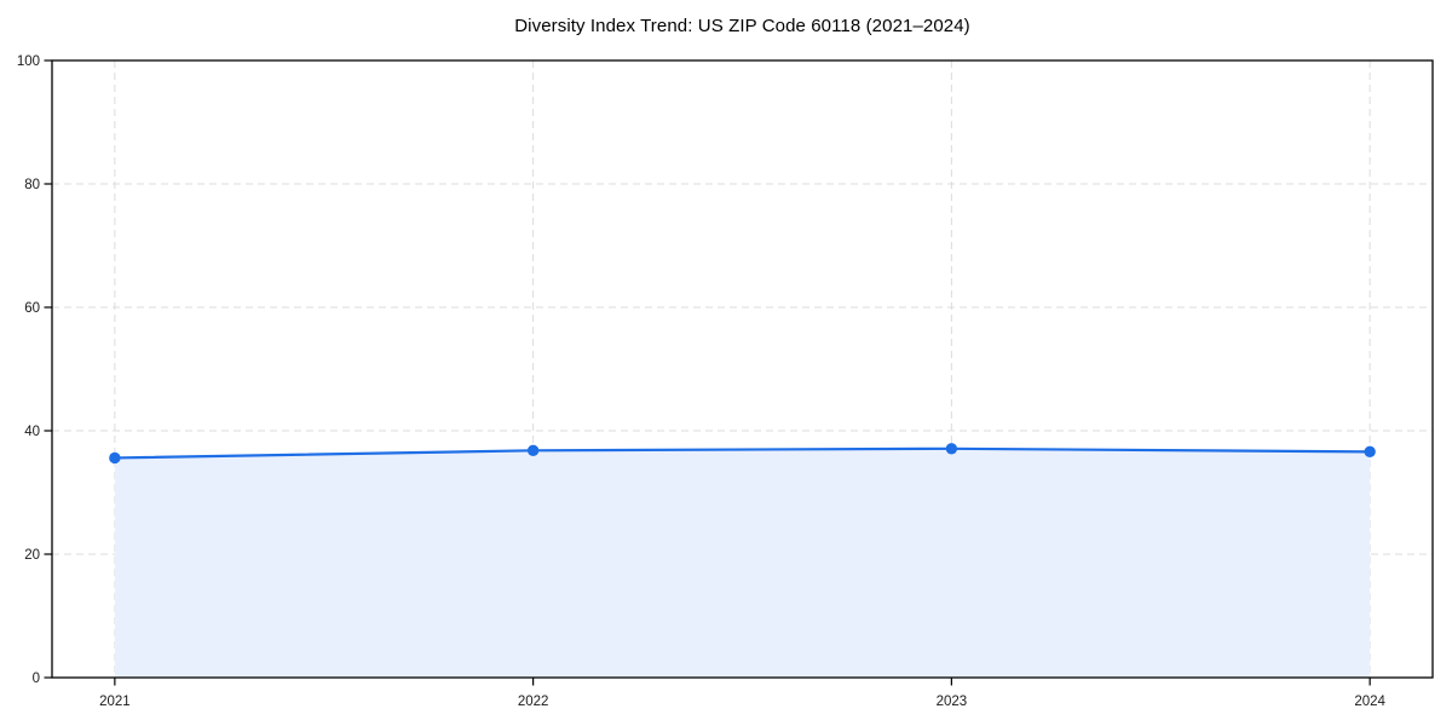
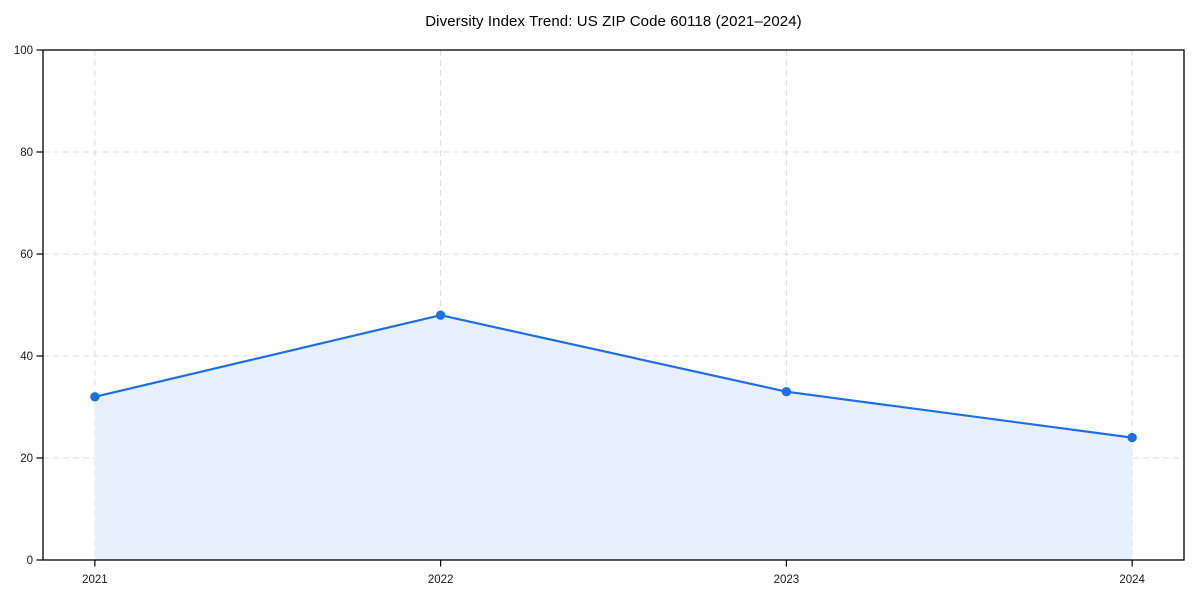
2021: 36 -> 32
2022: 37 -> 48
2023: 37 -> 33
2024: 37 -> 24
